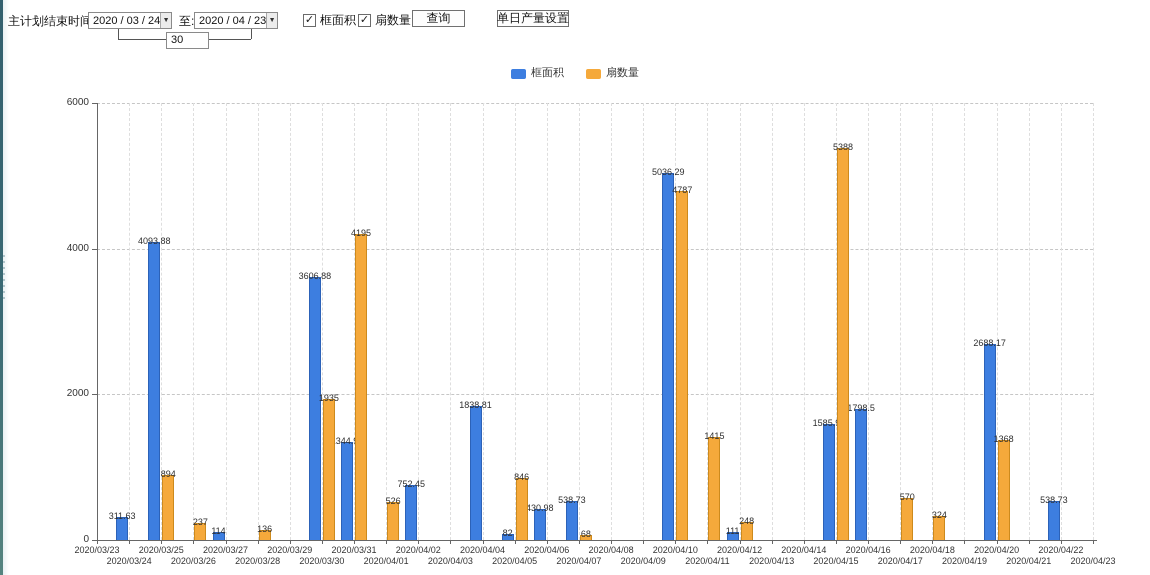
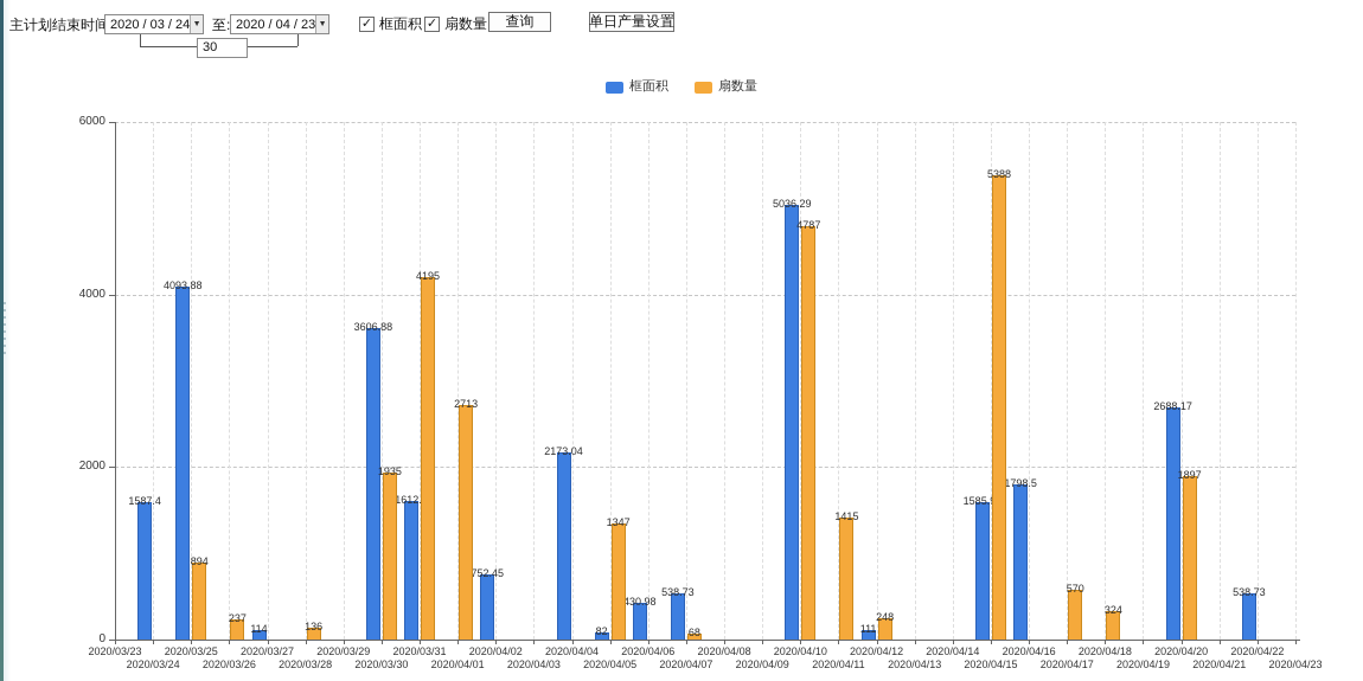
框面积/2020/03/24: 311.63 -> 1587.4
框面积/2020/03/31: 1344.95 -> 1612.4
扇数量/2020/04/01: 526 -> 2713
框面积/2020/04/04: 1838.81 -> 2173.04
扇数量/2020/04/05: 846 -> 1347
扇数量/2020/04/20: 1368 -> 1897
